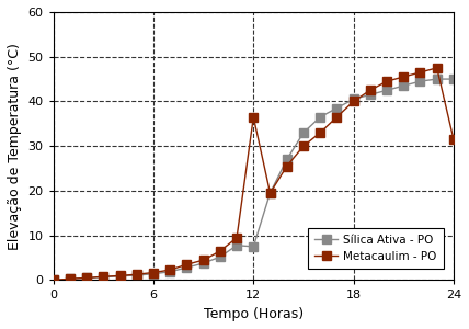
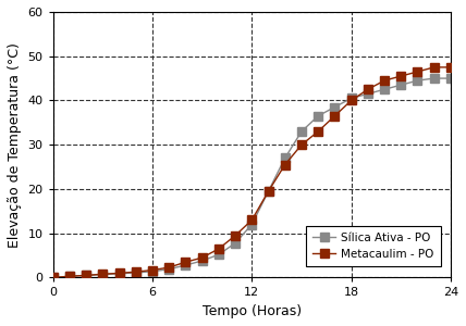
Sílica Ativa - PO/12: 7.5 -> 12.0
Metacaulim - PO/12: 36.5 -> 13.0
Metacaulim - PO/24: 31.5 -> 47.5
